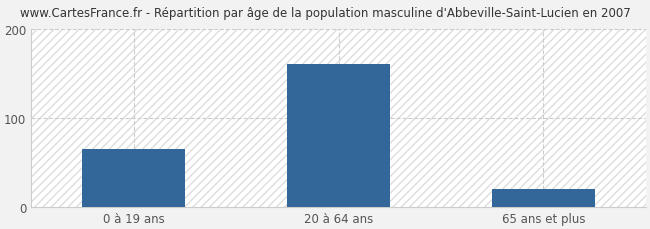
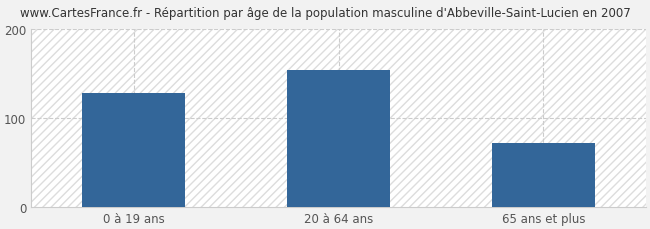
0 à 19 ans: 65 -> 128
20 à 64 ans: 160 -> 154
65 ans et plus: 20 -> 72
